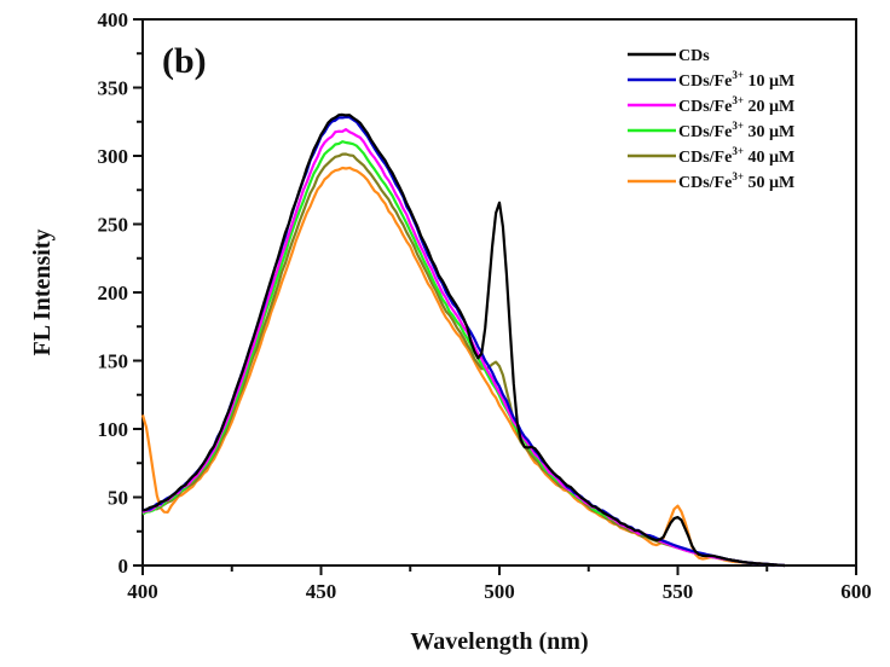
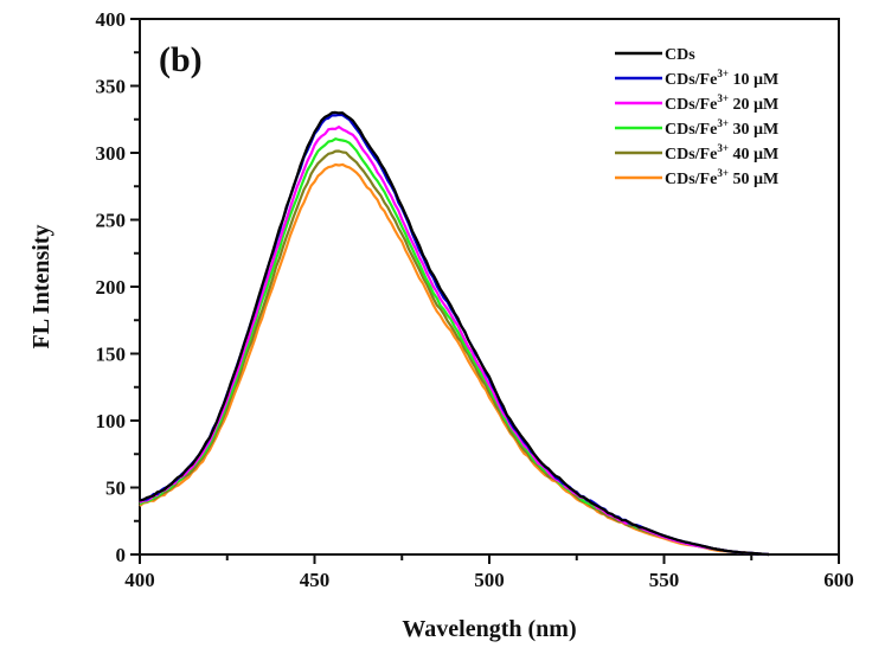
CDs/Fe3+ 50 µM/400: 111 -> 37
CDs/500: 265 -> 132
CDs/Fe3+ 40 µM/500: 146 -> 121
CDs/550: 36 -> 14
CDs/Fe3+ 50 µM/550: 43 -> 12
